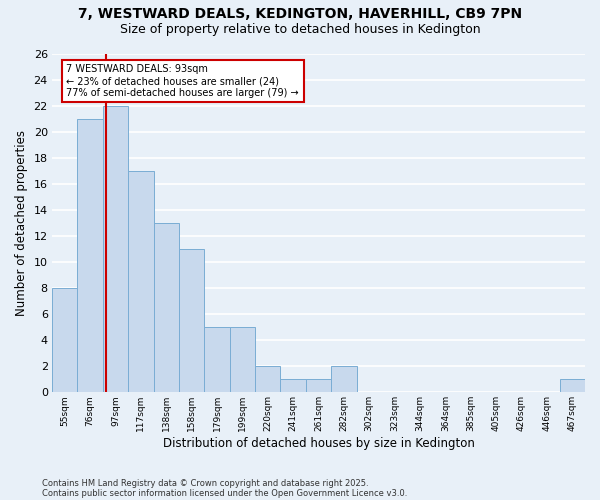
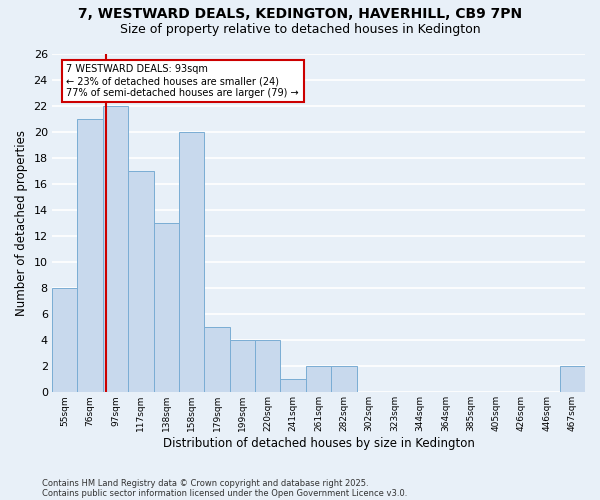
158sqm: 11 -> 20
199sqm: 5 -> 4
220sqm: 2 -> 4
261sqm: 1 -> 2
467sqm: 1 -> 2
